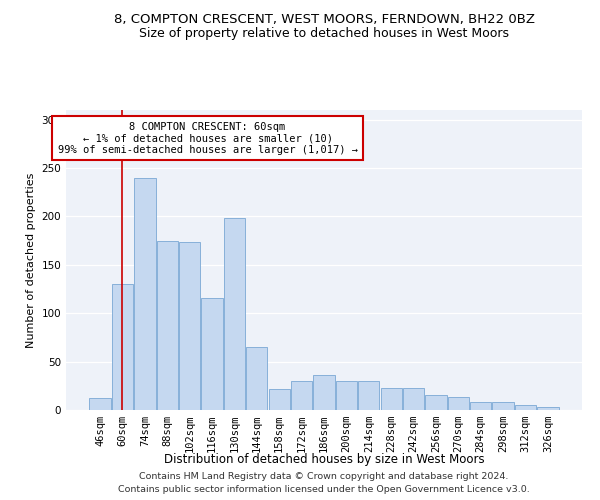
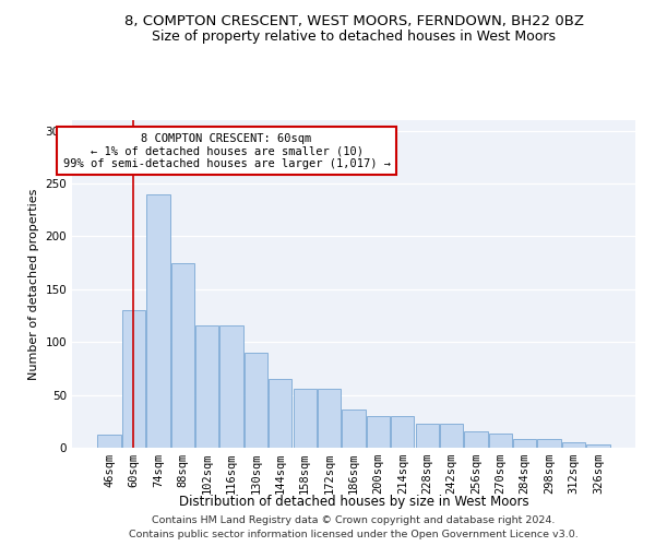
102sqm: 174 -> 116
130sqm: 198 -> 90
158sqm: 22 -> 56
172sqm: 30 -> 56
